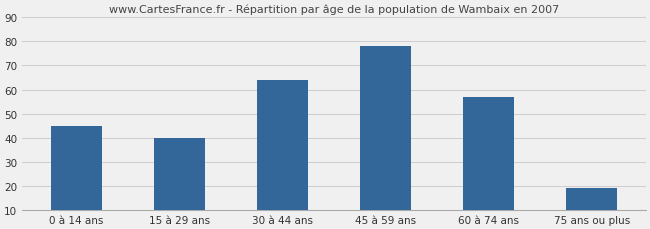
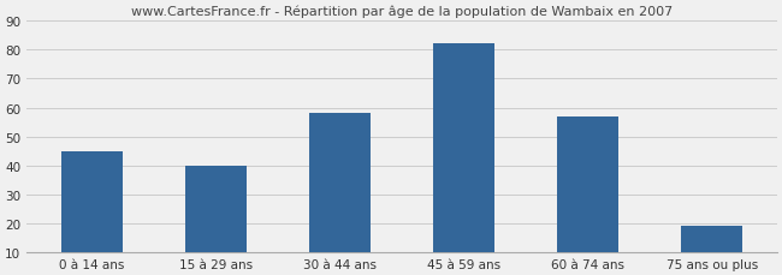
30 à 44 ans: 64 -> 58
45 à 59 ans: 78 -> 82
